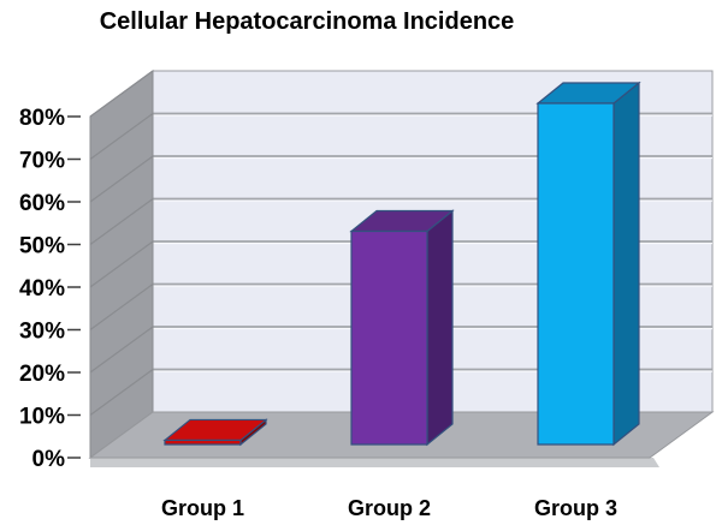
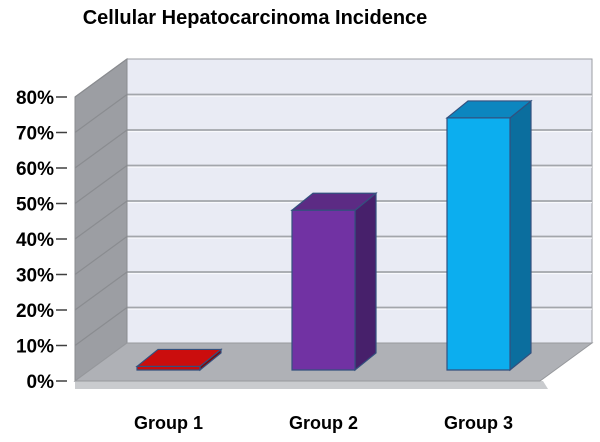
Group 2: 50% -> 45%
Group 3: 80% -> 71%
